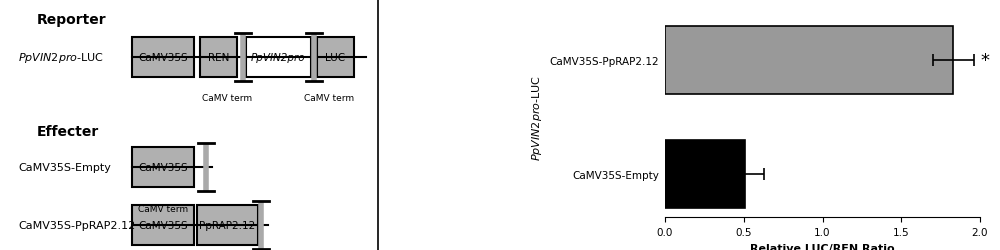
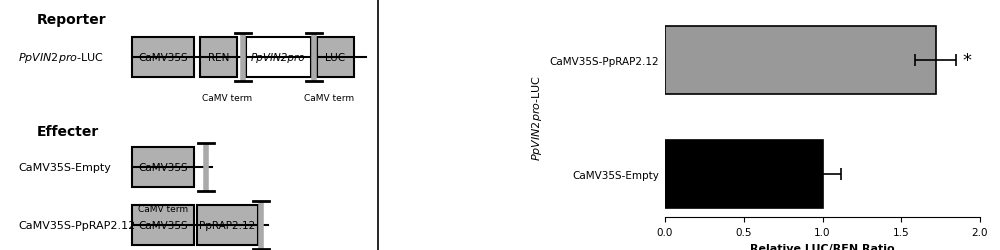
CaMV35S-PpRAP2.12: 1.83 -> 1.72
CaMV35S-Empty: 0.51 -> 1.00
